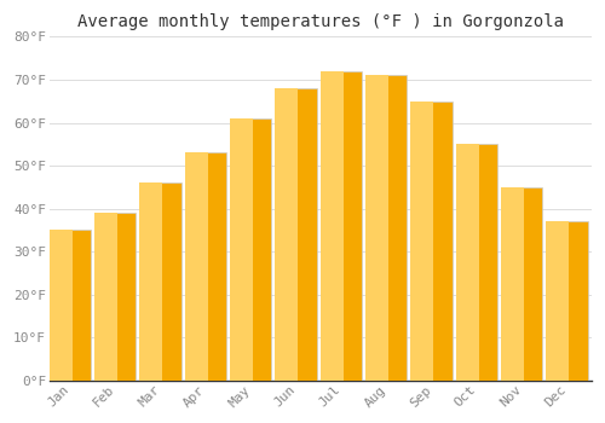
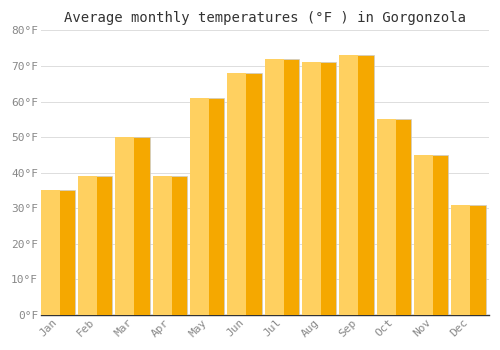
Mar: 46°F -> 50°F
Apr: 53°F -> 39°F
Sep: 65°F -> 73°F
Dec: 37°F -> 31°F
